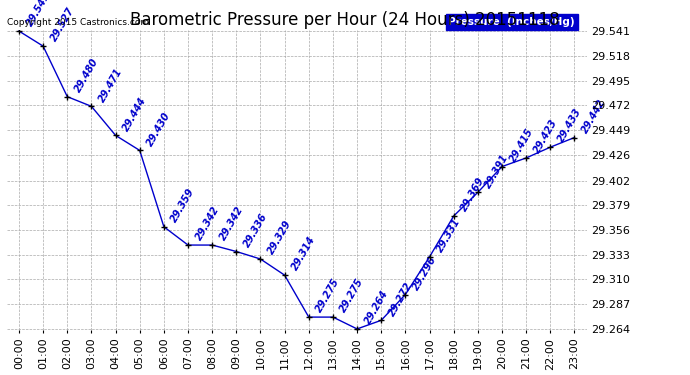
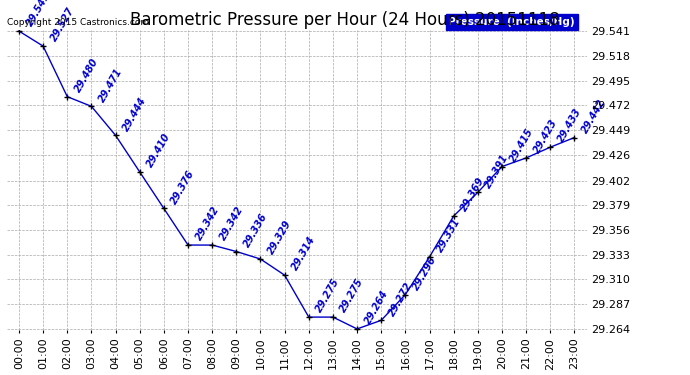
05:00: 29.430 -> 29.410
06:00: 29.359 -> 29.376
